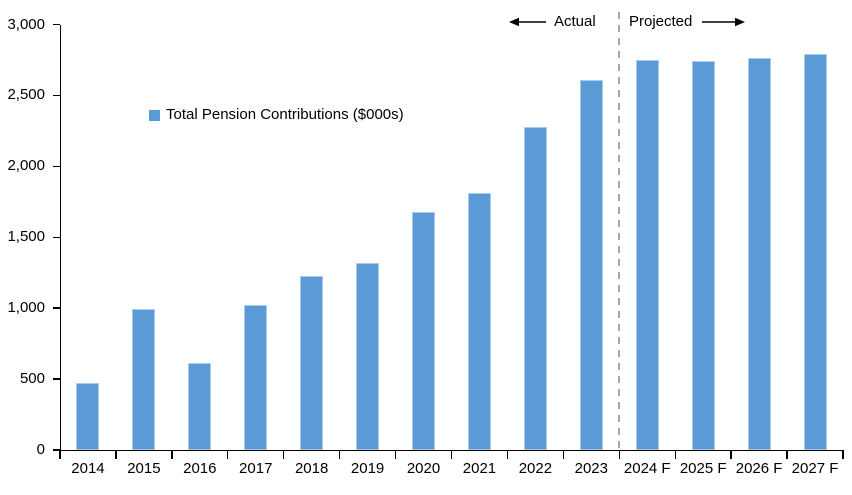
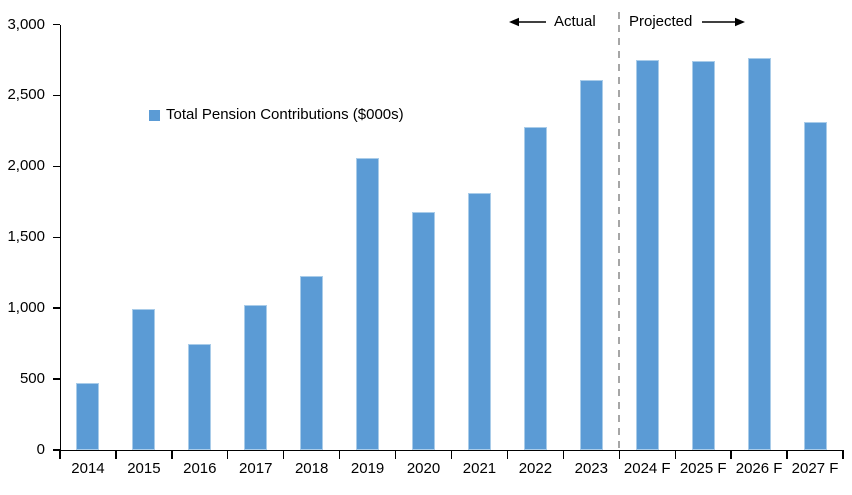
2016: 610 -> 750
2019: 1320 -> 2060
2027 F: 2790 -> 2310
